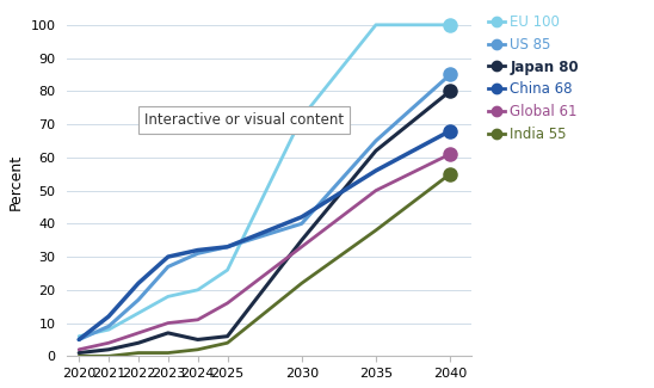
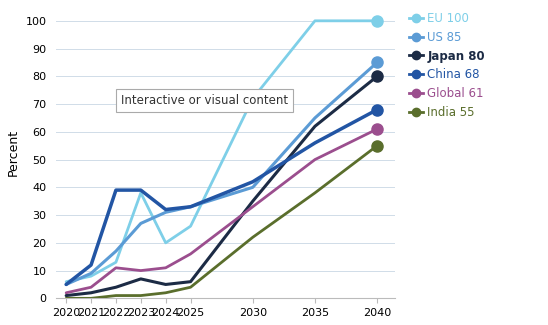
China 68/2022: 22 -> 39
Global 61/2022: 7 -> 11
EU 100/2023: 18 -> 38
China 68/2023: 30 -> 39
